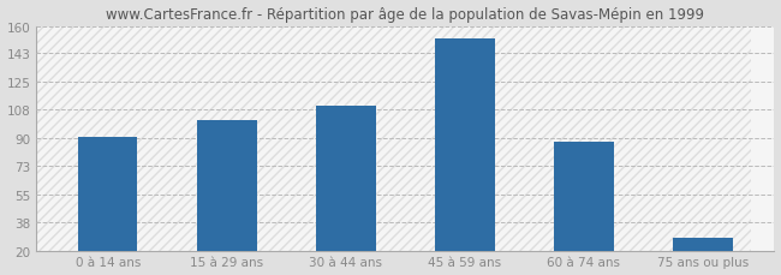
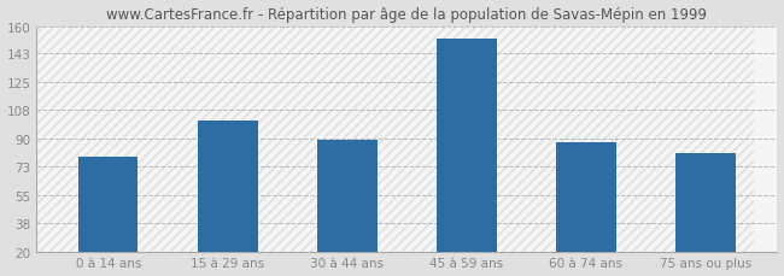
0 à 14 ans: 91 -> 79
30 à 44 ans: 110 -> 89
75 ans ou plus: 28 -> 81
